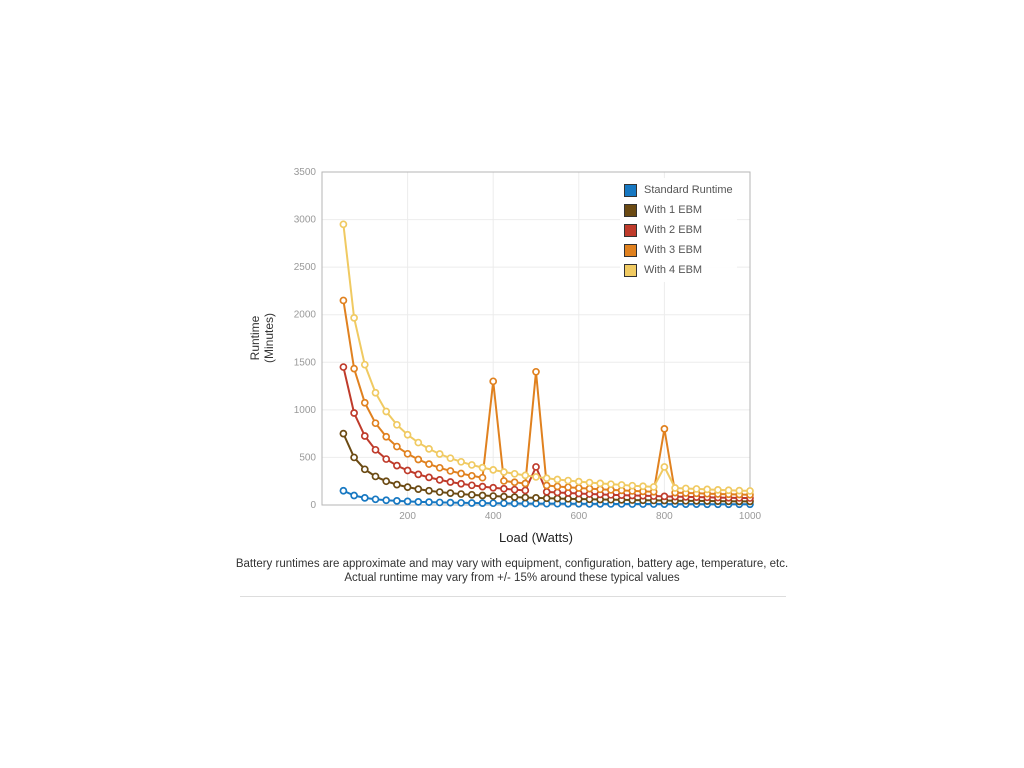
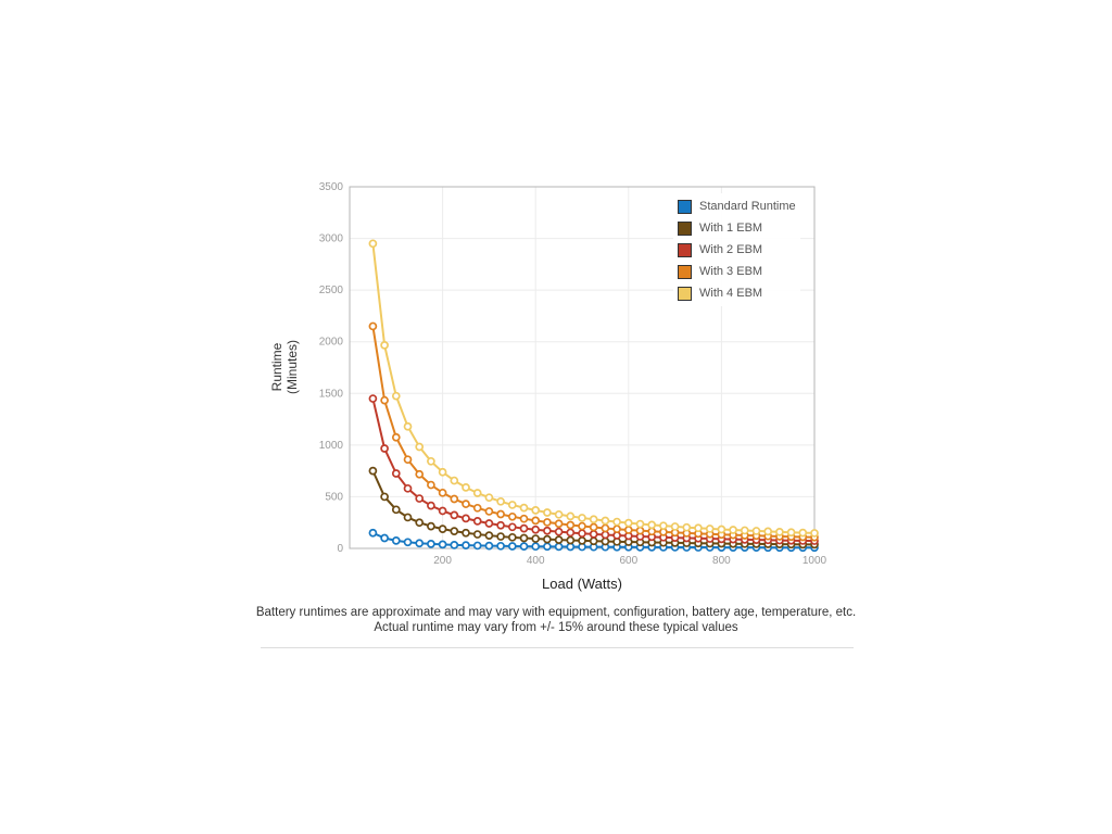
With 3 EBM/400: 1300 -> 300
With 2 EBM/500: 400 -> 100
With 3 EBM/500: 1400 -> 200
With 3 EBM/800: 800 -> 100
With 4 EBM/800: 400 -> 200
